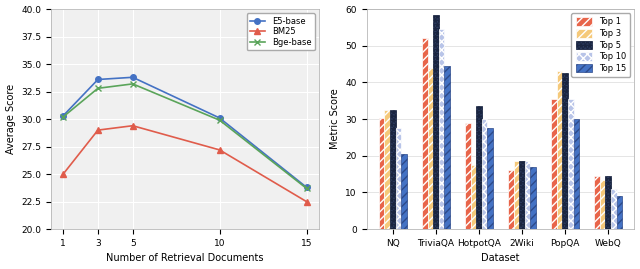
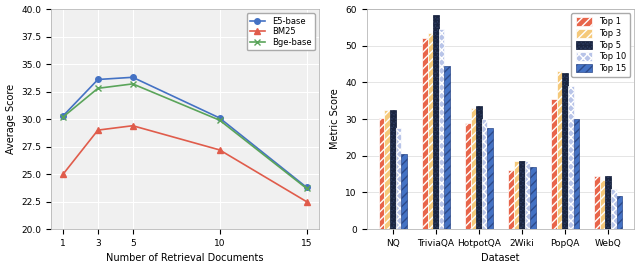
Top 3/TriviaQA: 44.0 -> 53.5
Top 3/HotpotQA: 17.5 -> 33.0
Top 10/PopQA: 35.5 -> 39.0
